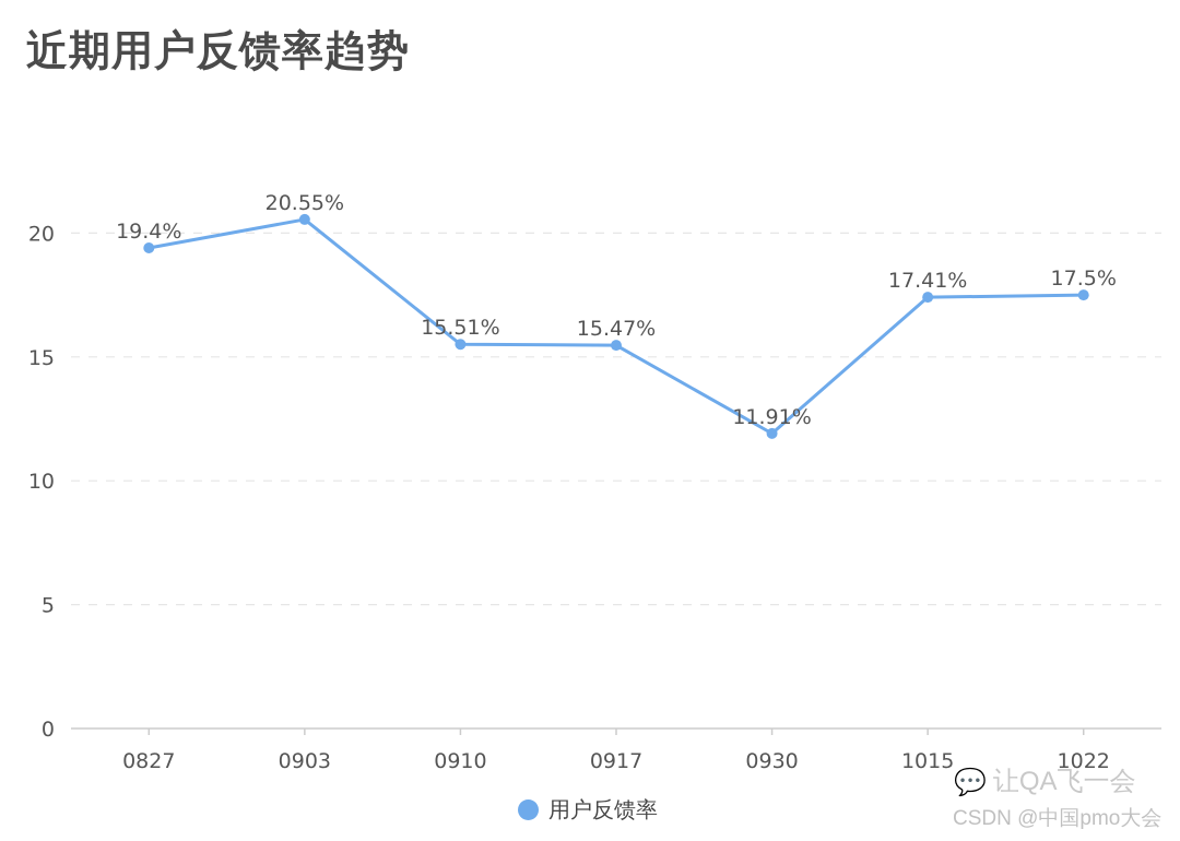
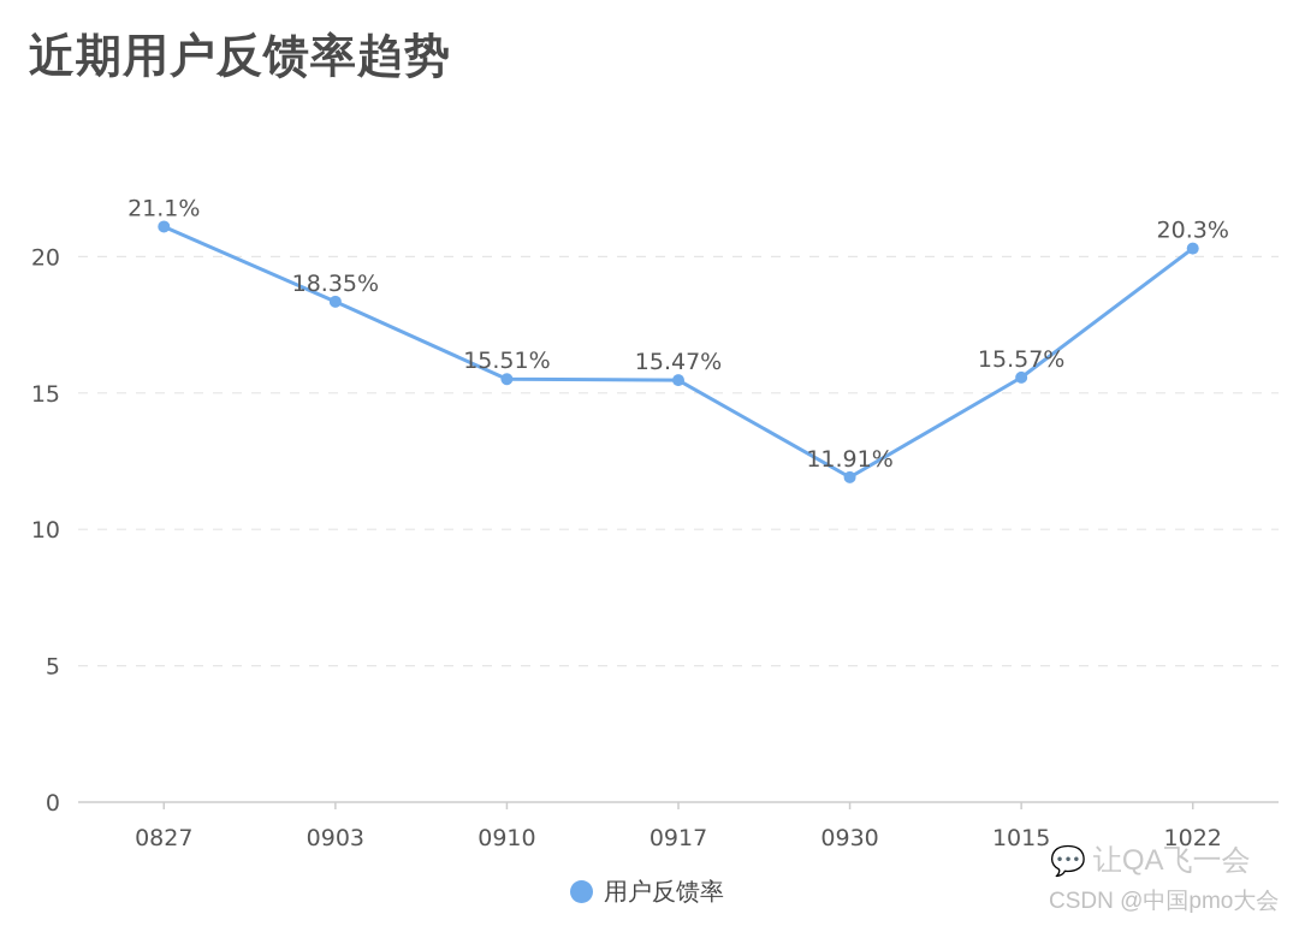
0827: 19.4% -> 21.1%
0903: 20.55% -> 18.35%
1015: 17.41% -> 15.57%
1022: 17.5% -> 20.3%
